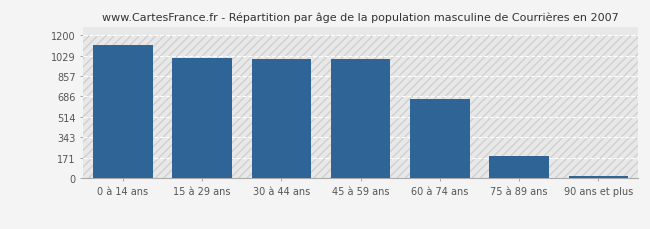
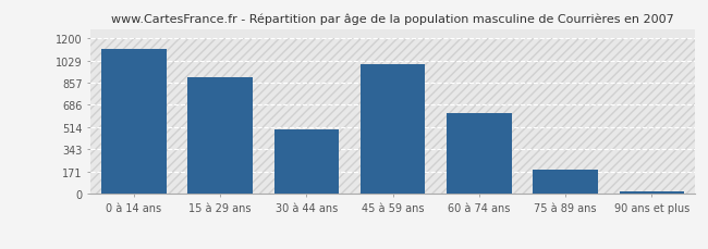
15 à 29 ans: 1010 -> 900
30 à 44 ans: 1000 -> 500
60 à 74 ans: 660 -> 620
